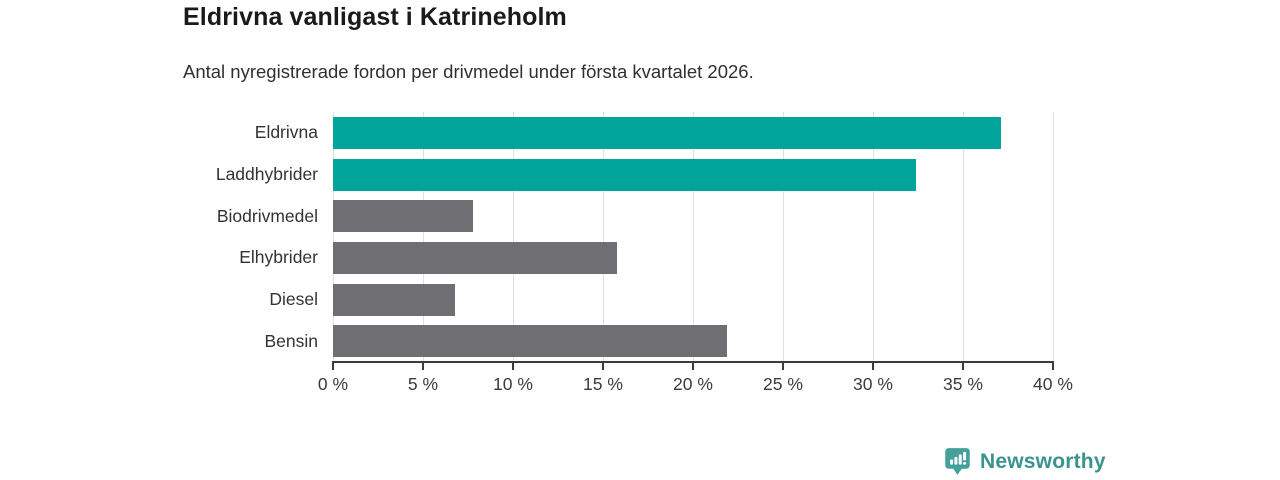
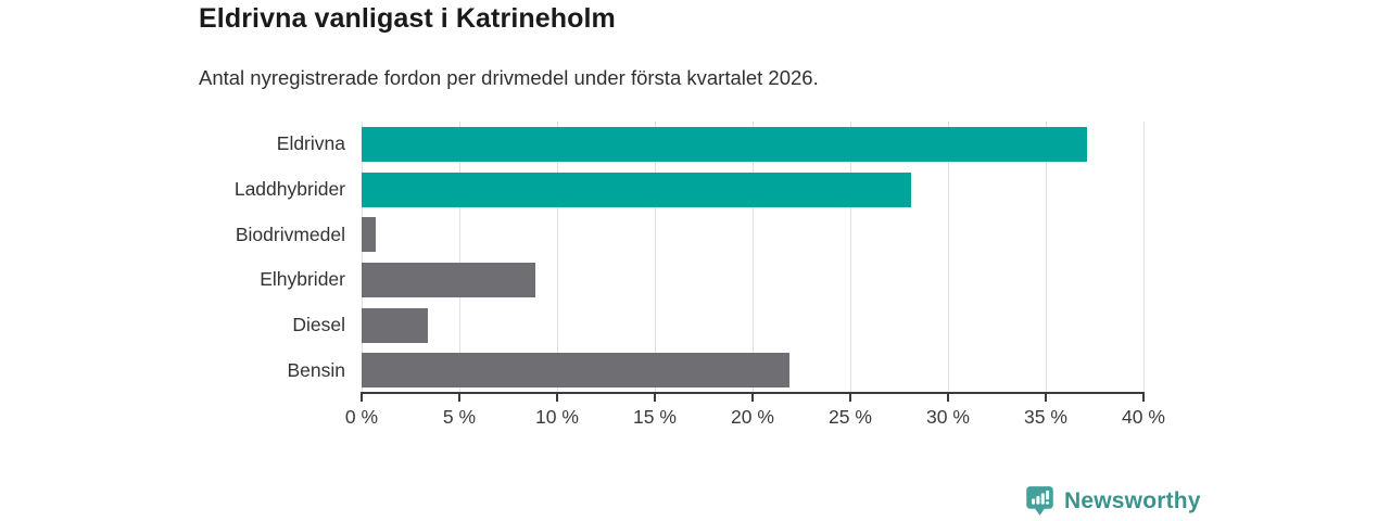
Laddhybrider: 32.4% -> 28.1%
Biodrivmedel: 7.8% -> 0.7%
Elhybrider: 15.8% -> 8.9%
Diesel: 6.8% -> 3.4%
